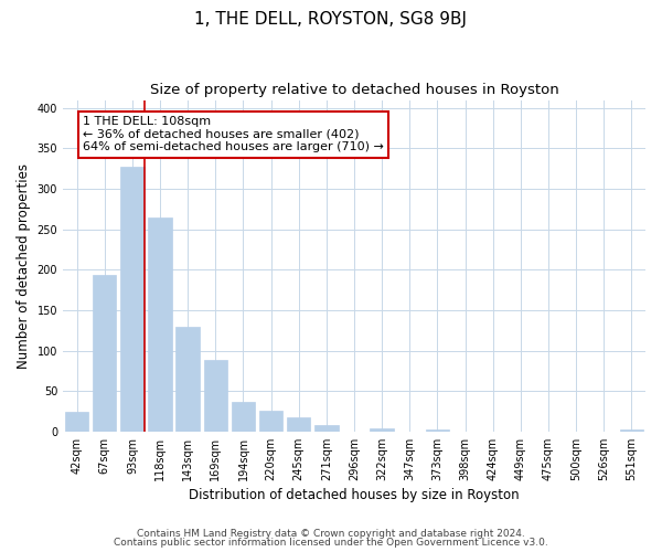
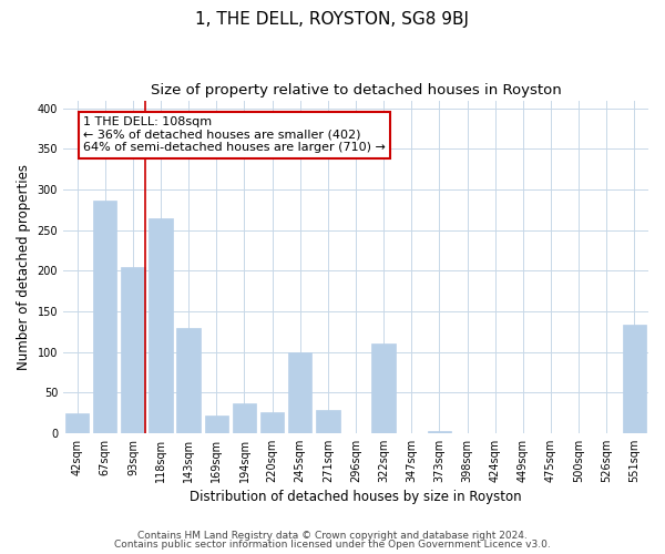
67sqm: 193 -> 286
93sqm: 328 -> 204
169sqm: 88 -> 22
245sqm: 17 -> 100
271sqm: 8 -> 28
322sqm: 4 -> 110
551sqm: 3 -> 134
